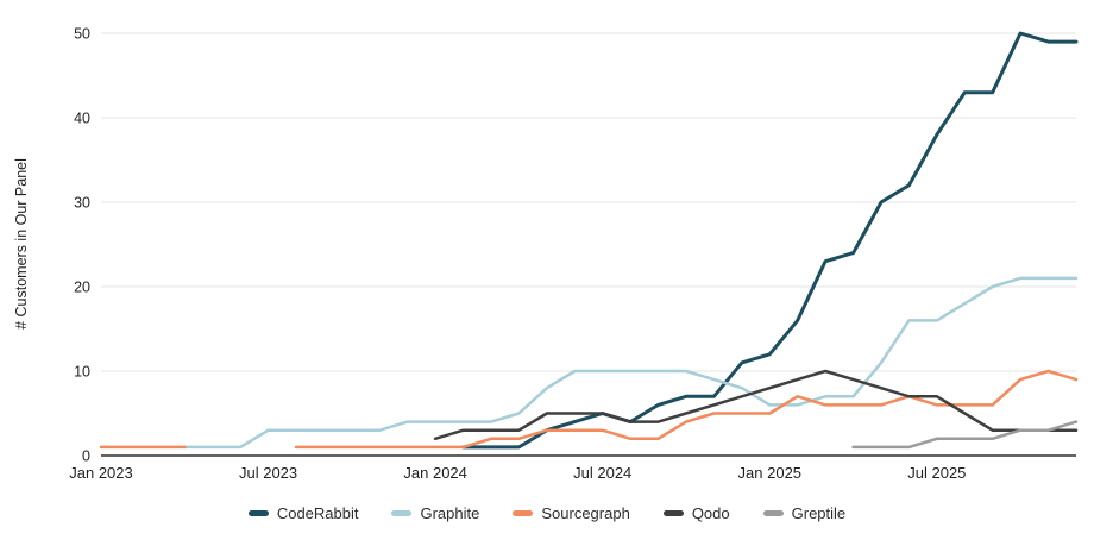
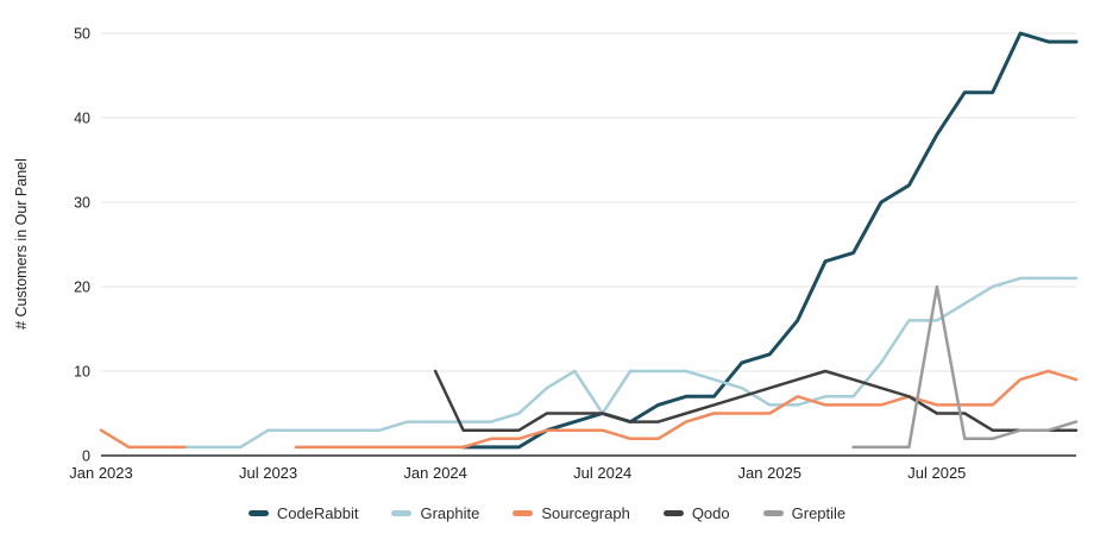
Sourcegraph/Jan 2023: 1 -> 3
Qodo/Jan 2024: 2 -> 10
Graphite/Jul 2024: 10 -> 5
Qodo/Jul 2025: 7 -> 5
Greptile/Jul 2025: 2 -> 20
